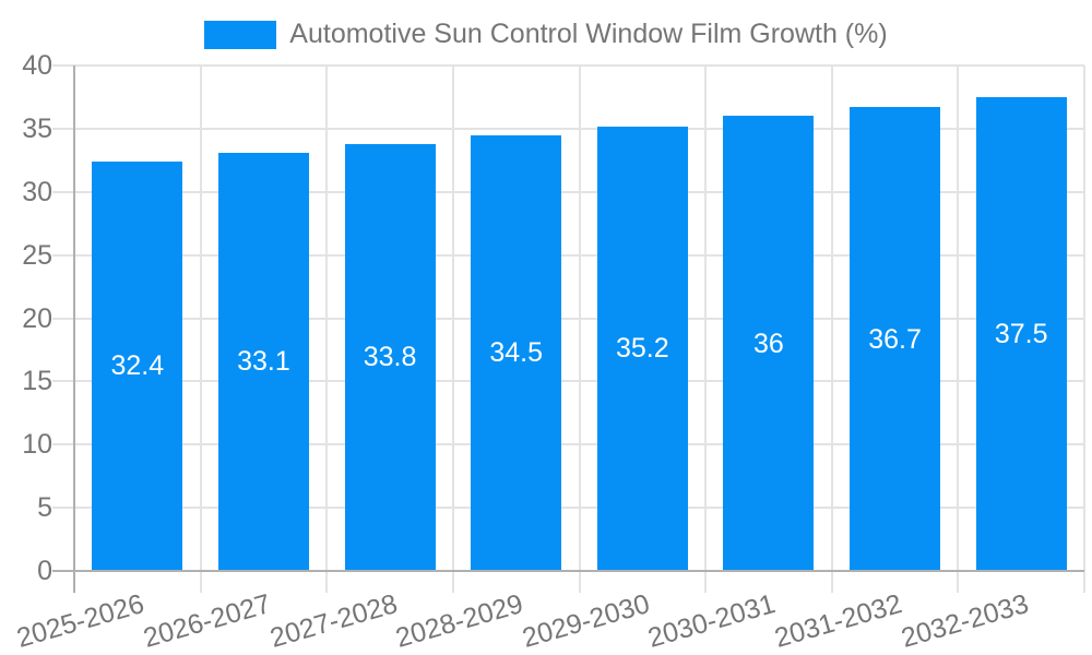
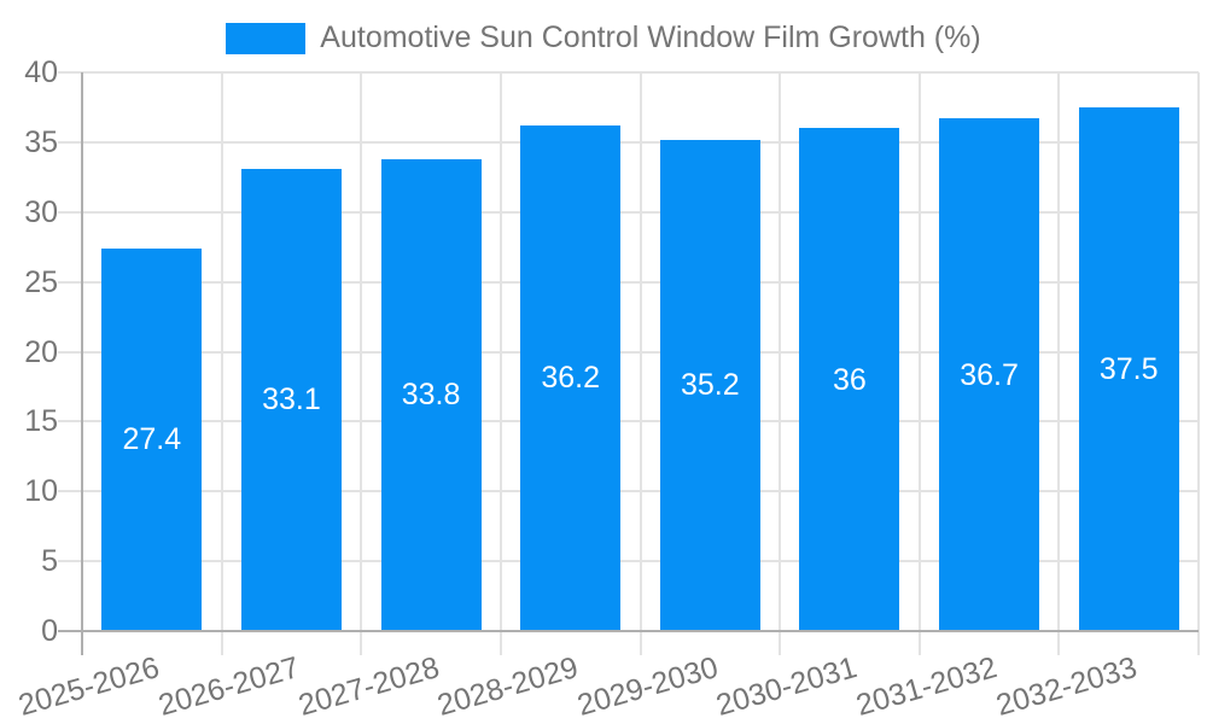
2025-2026: 32.4 -> 27.4
2028-2029: 34.5 -> 36.2
